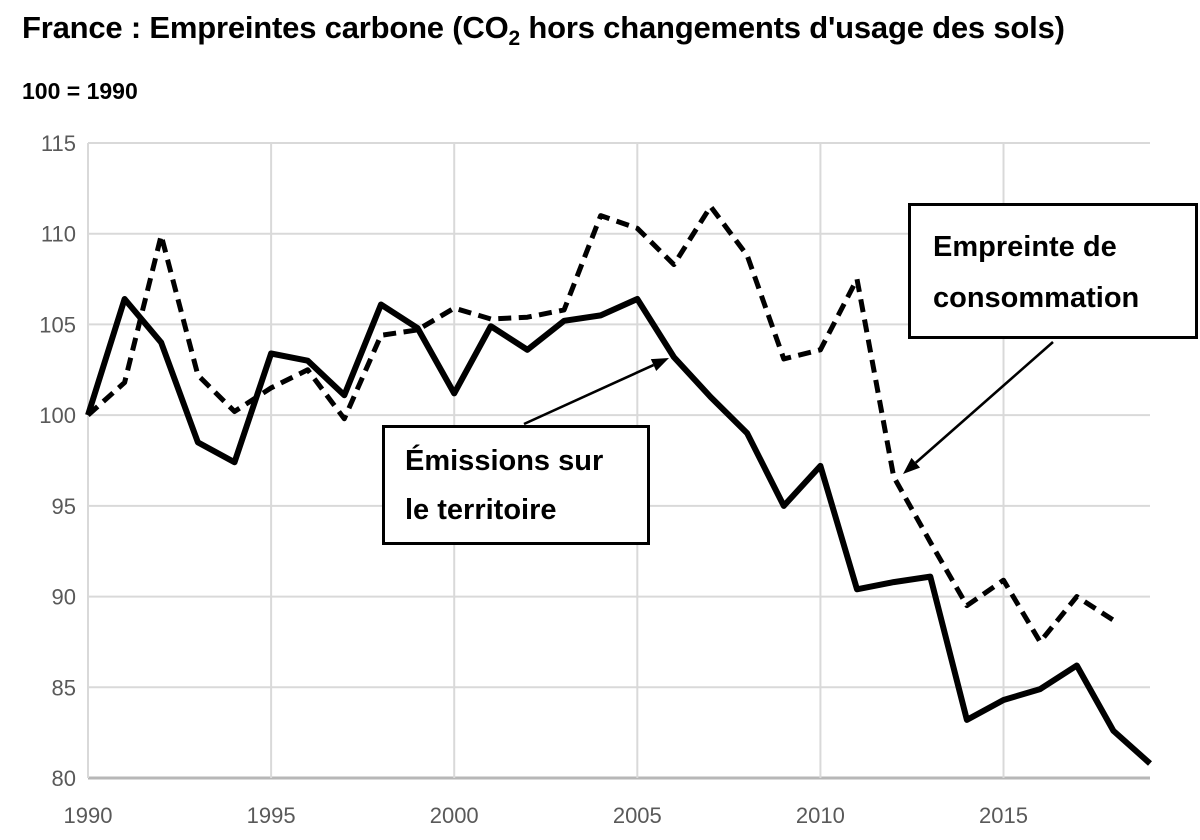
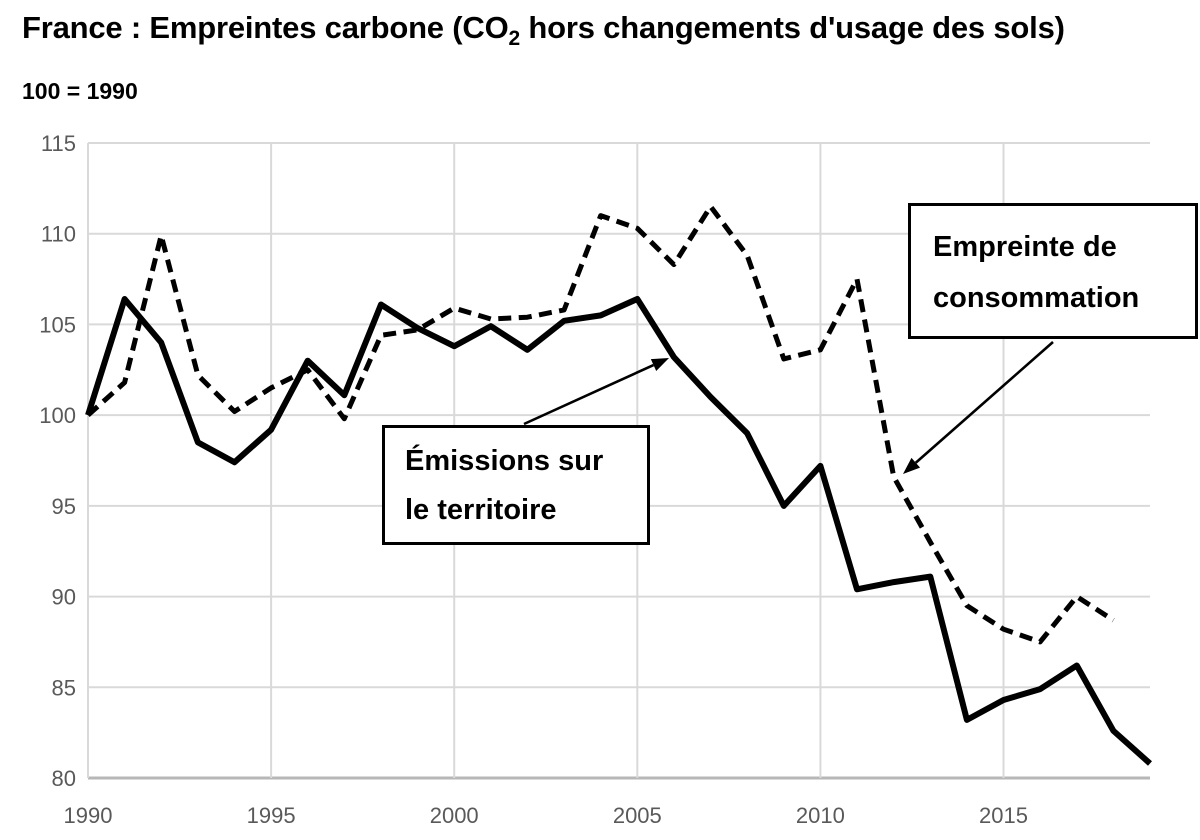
Émissions sur le territoire/1995: 103.4 -> 99.2
Émissions sur le territoire/2000: 101.2 -> 103.8
Empreinte de consommation/2015: 90.9 -> 88.2
